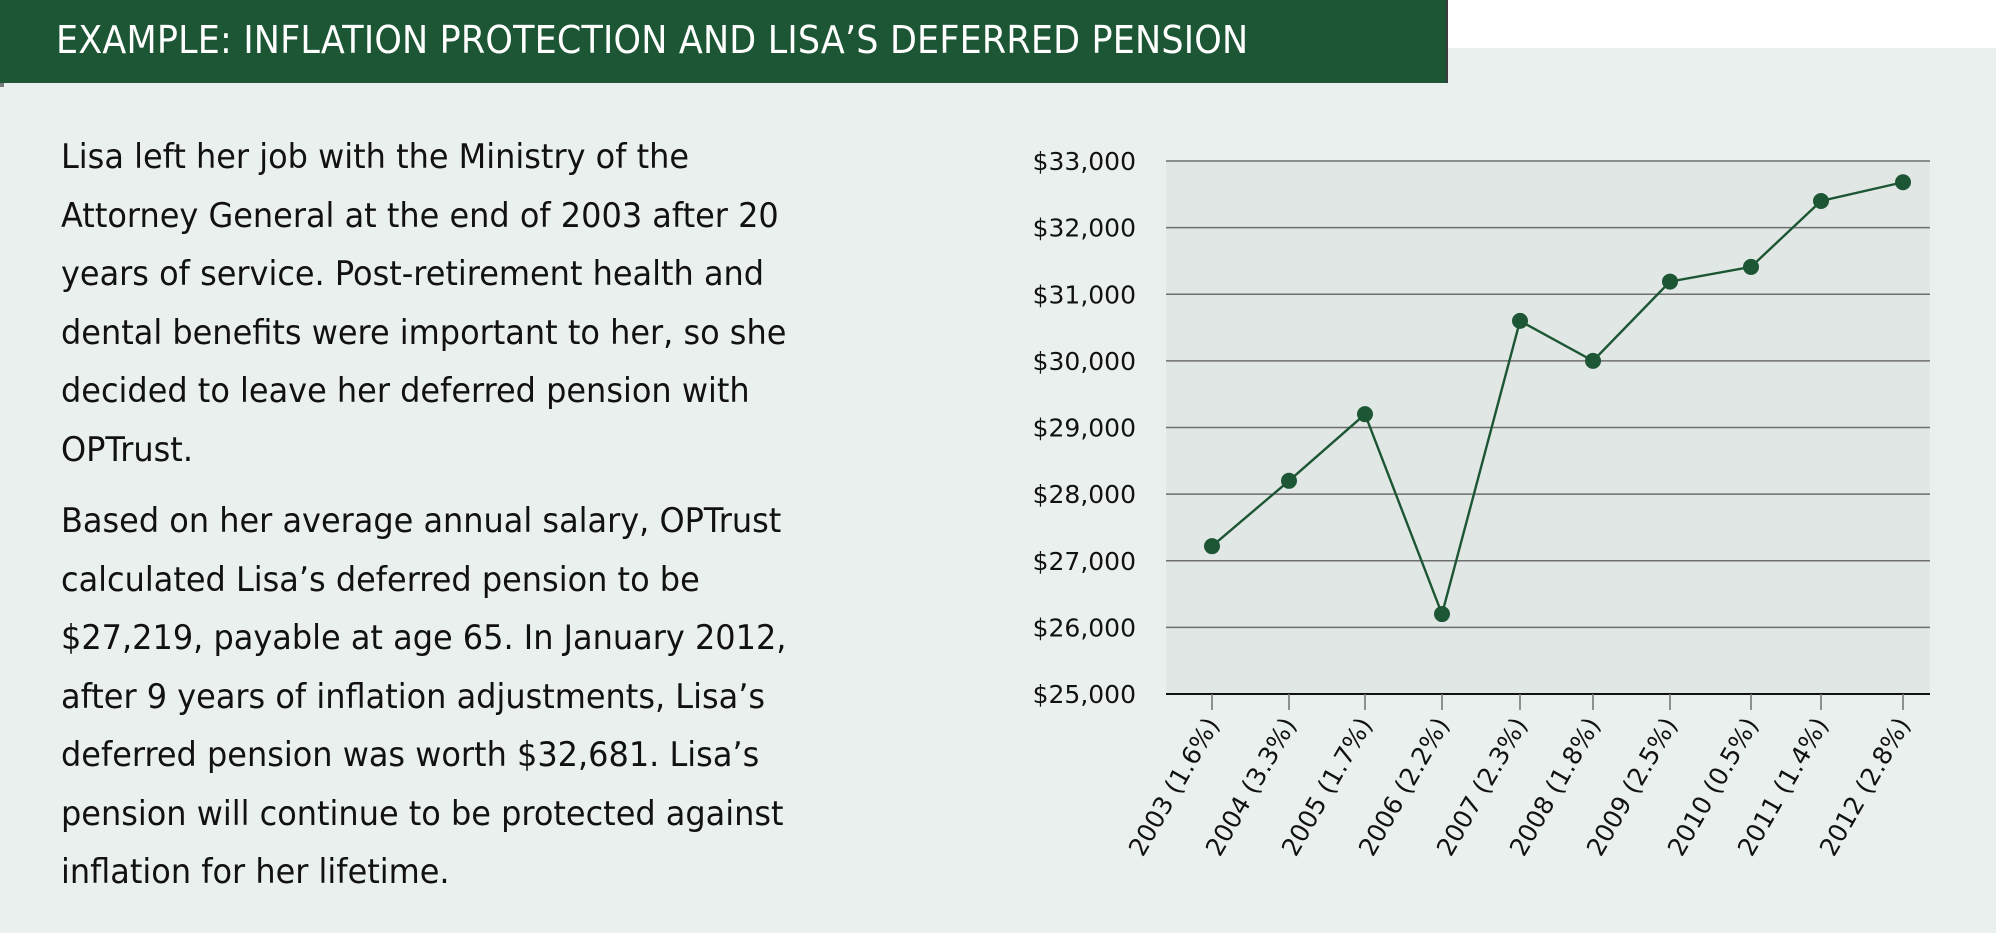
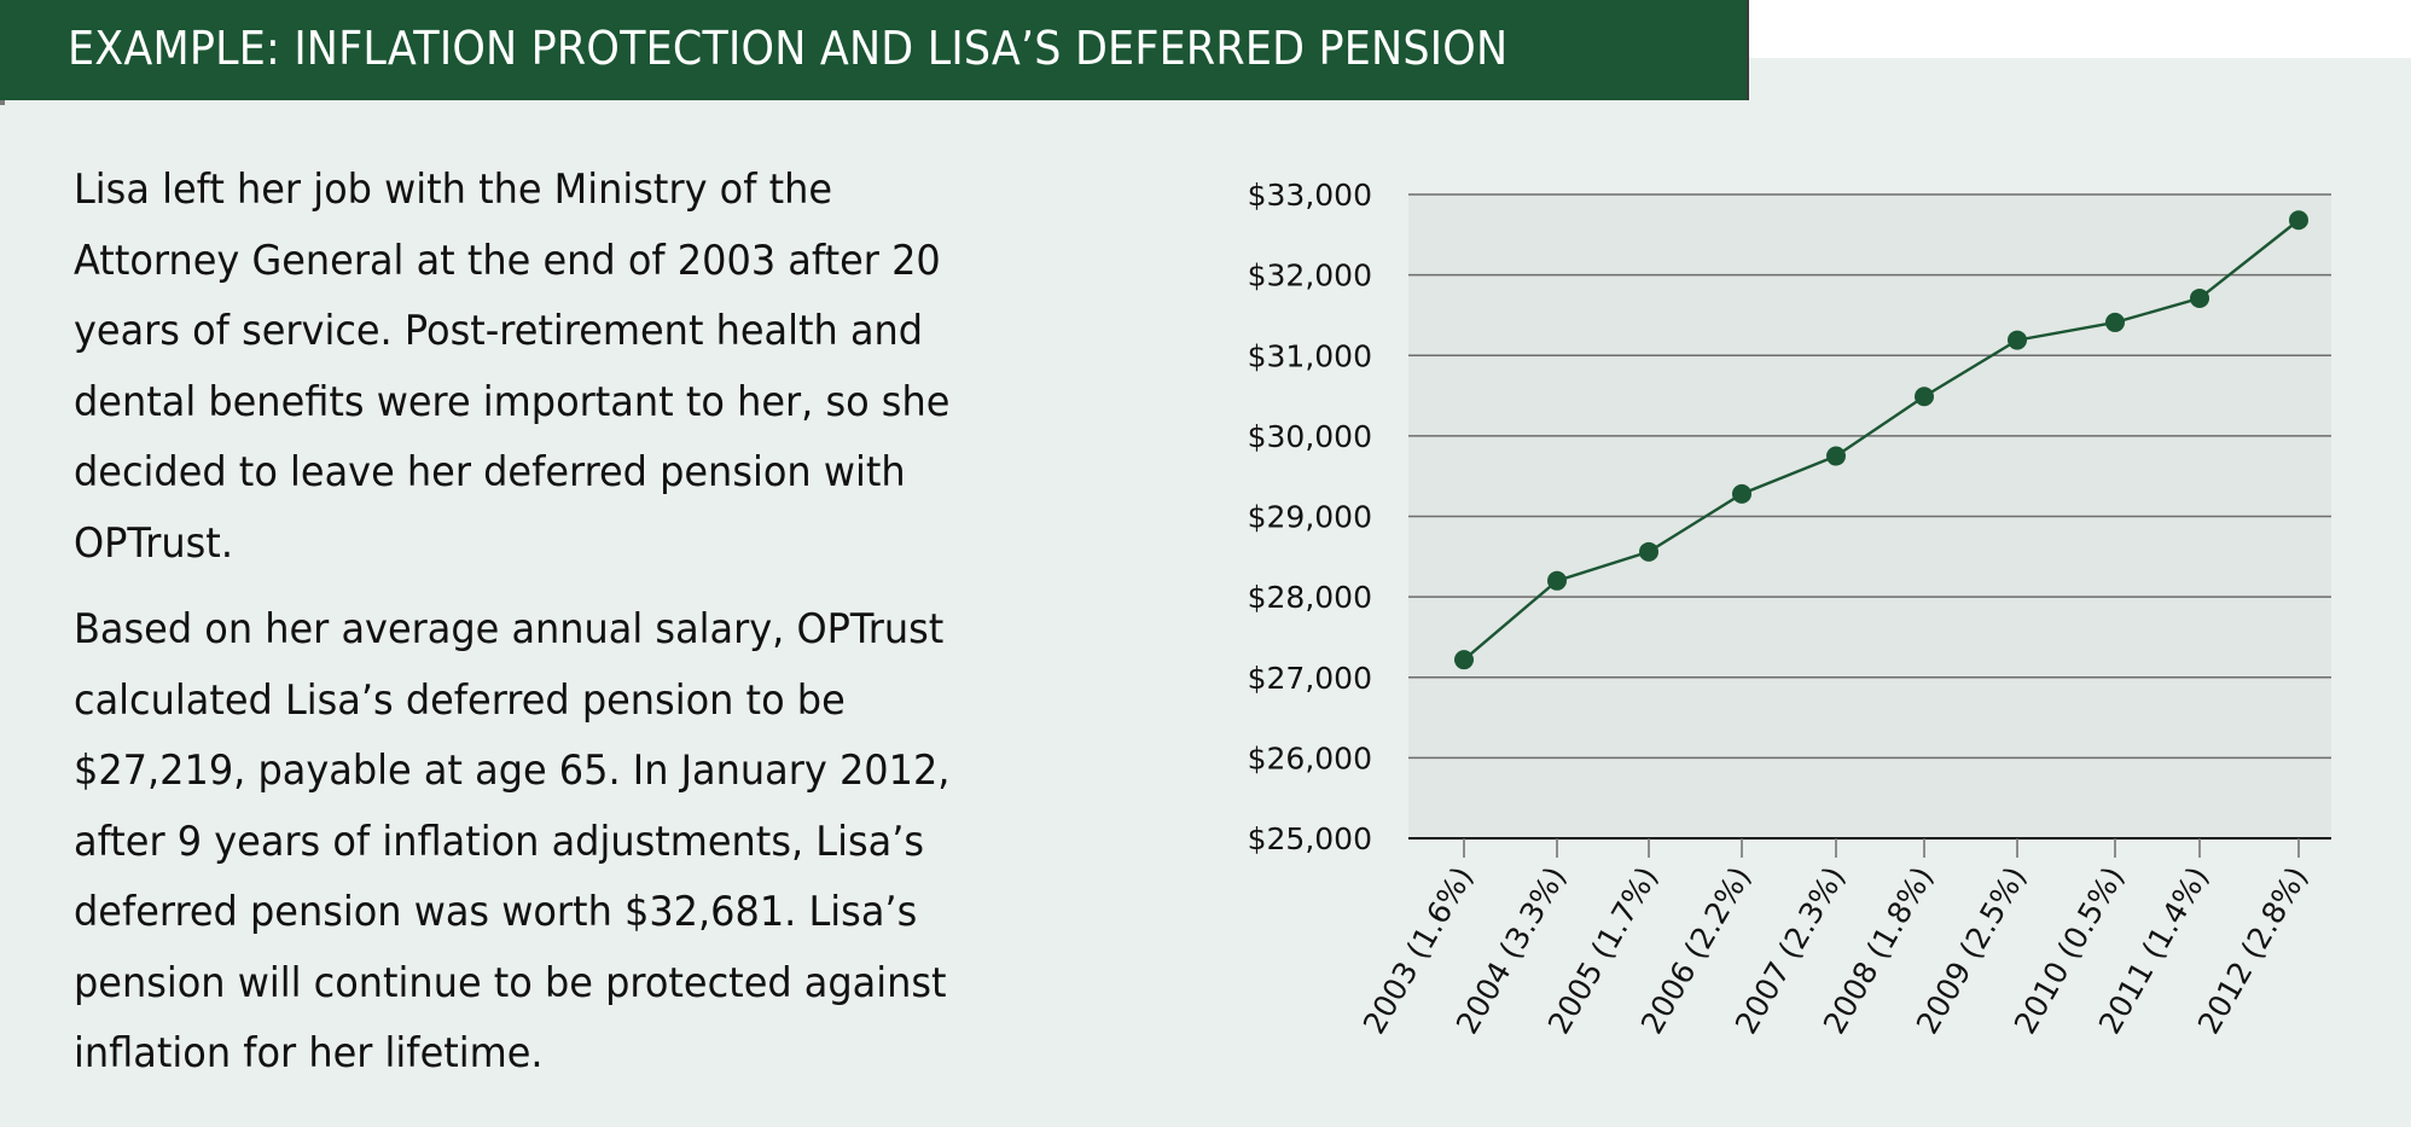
2005 (1.7%): $29200 -> $28600
2006 (2.2%): $26200 -> $29300
2007 (2.3%): $30600 -> $29800
2008 (1.8%): $30000 -> $30500
2011 (1.4%): $32400 -> $31700
